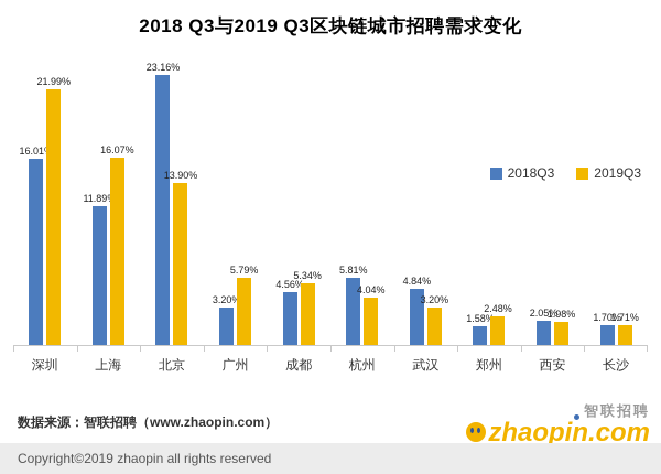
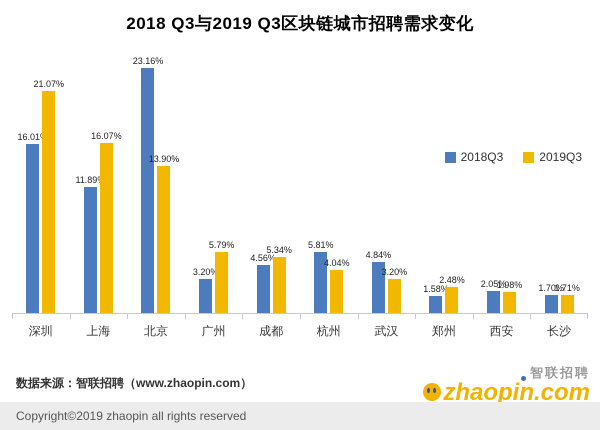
2019Q3/深圳: 21.99% -> 21.07%
